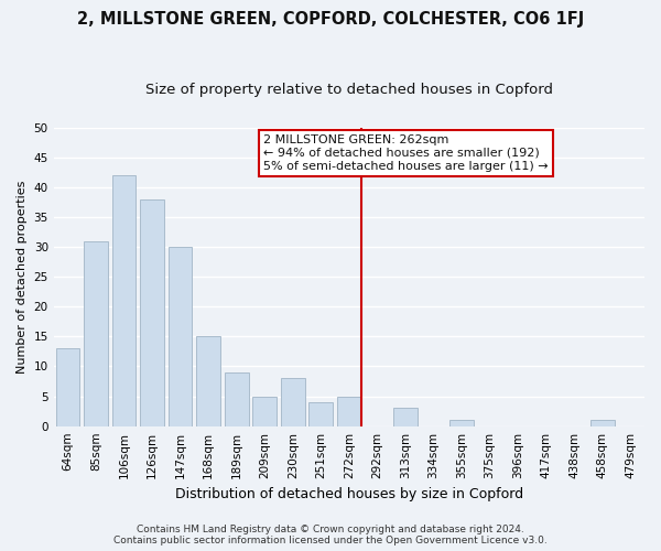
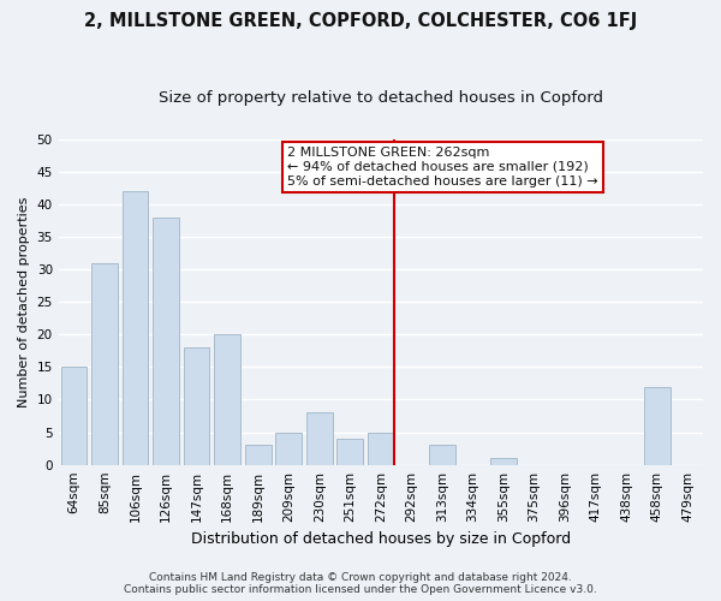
64sqm: 13 -> 15
147sqm: 30 -> 18
168sqm: 15 -> 20
189sqm: 9 -> 3
458sqm: 1 -> 12
